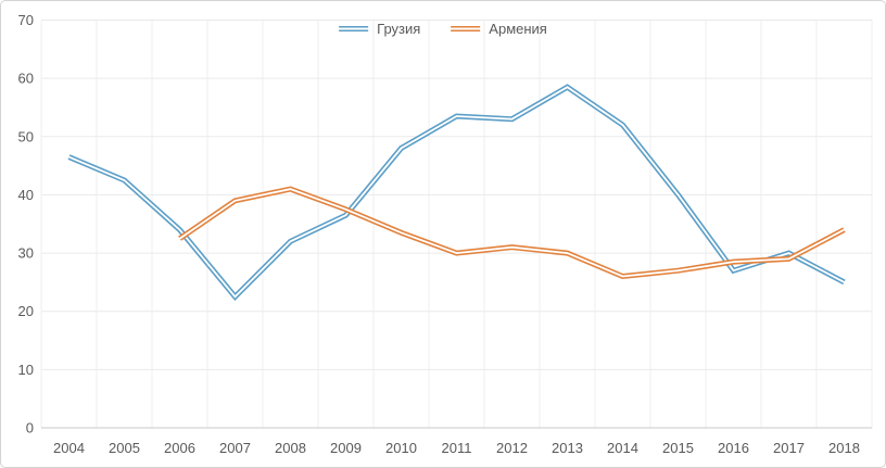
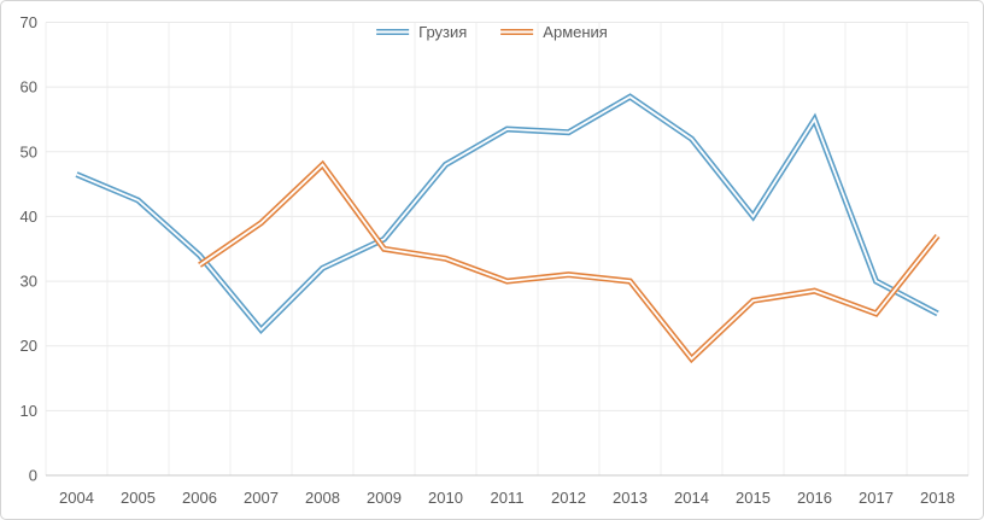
Армения/2008: 41 -> 48
Армения/2009: 38 -> 35
Армения/2014: 26 -> 18
Грузия/2016: 27 -> 55
Армения/2017: 29 -> 25
Армения/2018: 34 -> 37
